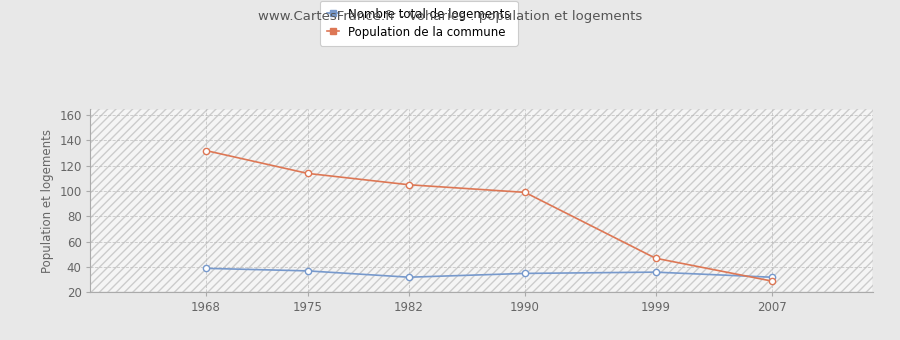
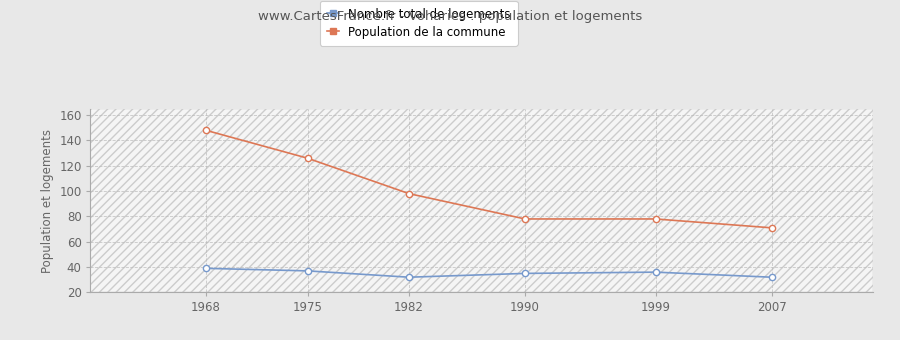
Population de la commune/1968: 132 -> 148
Population de la commune/1975: 114 -> 126
Population de la commune/1982: 105 -> 98
Population de la commune/1990: 99 -> 78
Population de la commune/1999: 47 -> 78
Population de la commune/2007: 29 -> 71
